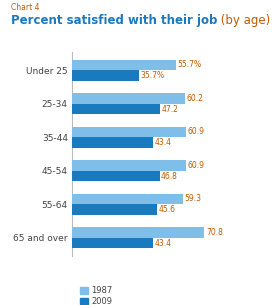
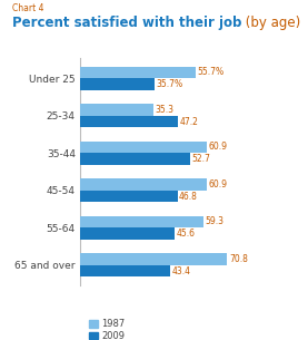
1987/25-34: 60.2 -> 35.3
2009/35-44: 43.4 -> 52.7
